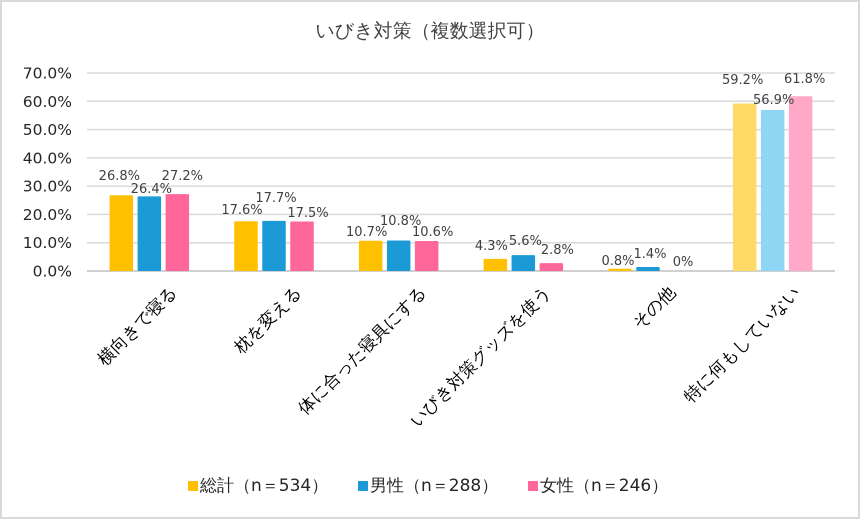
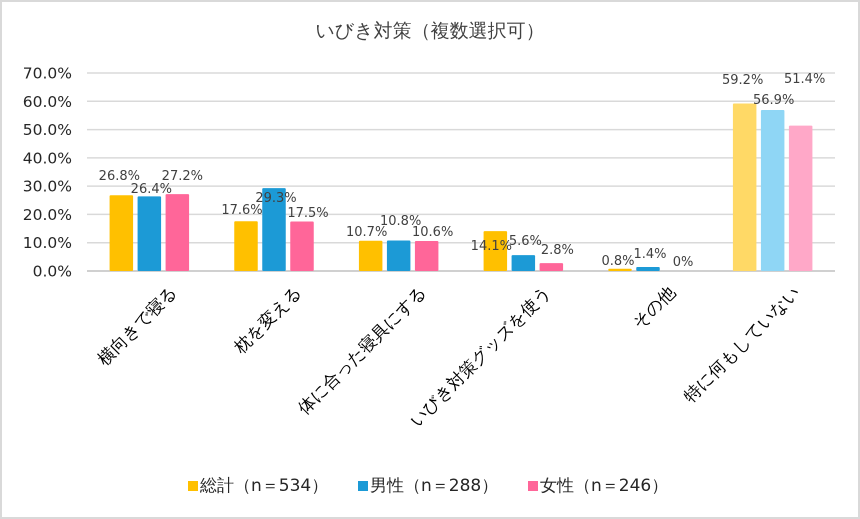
男性（n＝288）/枕を変える: 17.7% -> 29.3%
総計（n＝534）/いびき対策グッズを使う: 4.3% -> 14.1%
女性（n＝246）/特に何もしていない: 61.8% -> 51.4%
